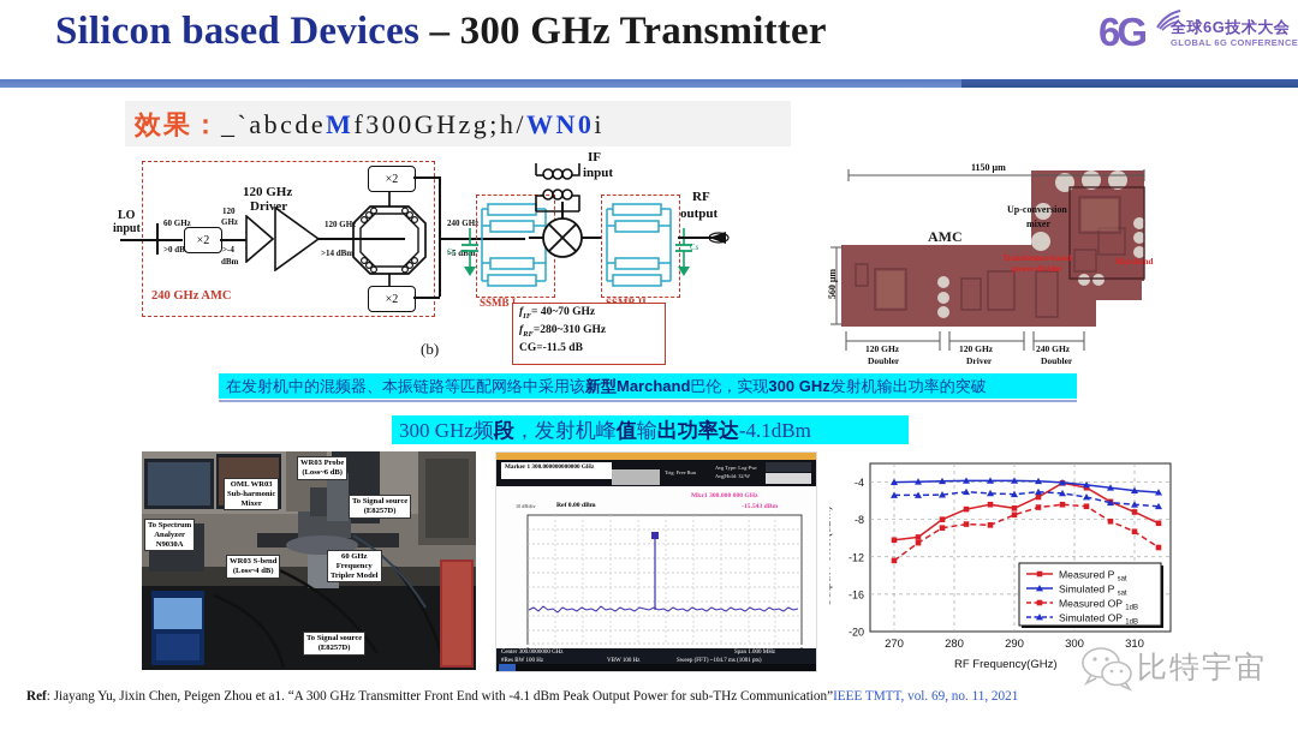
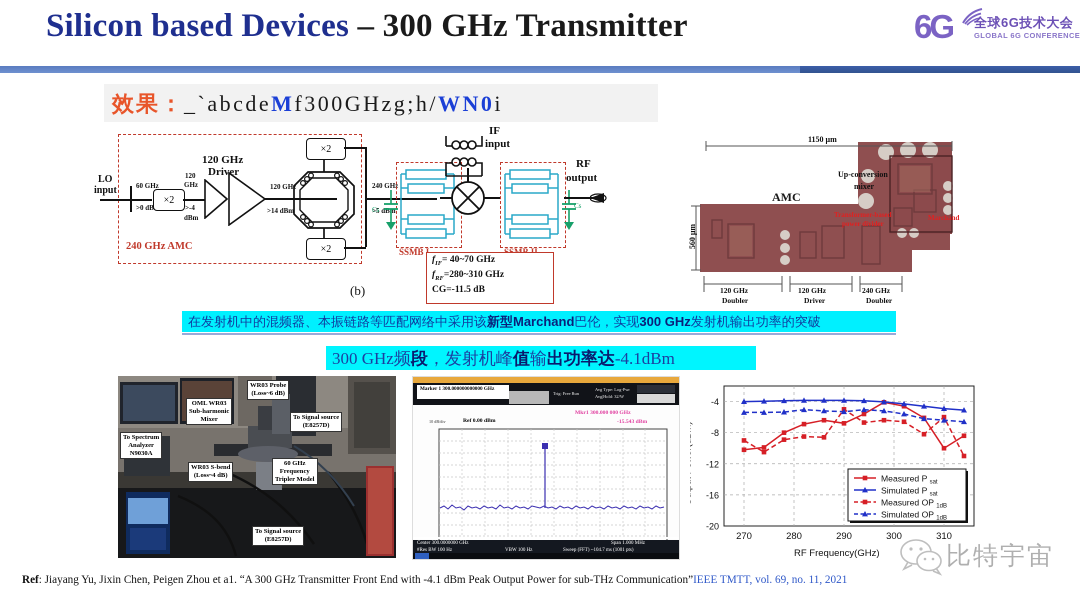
Measured OP/270: -12 -> -9
Measured OP/290: -8 -> -5
Measured P/310: -7 -> -10
Measured OP/310: -9 -> -6
